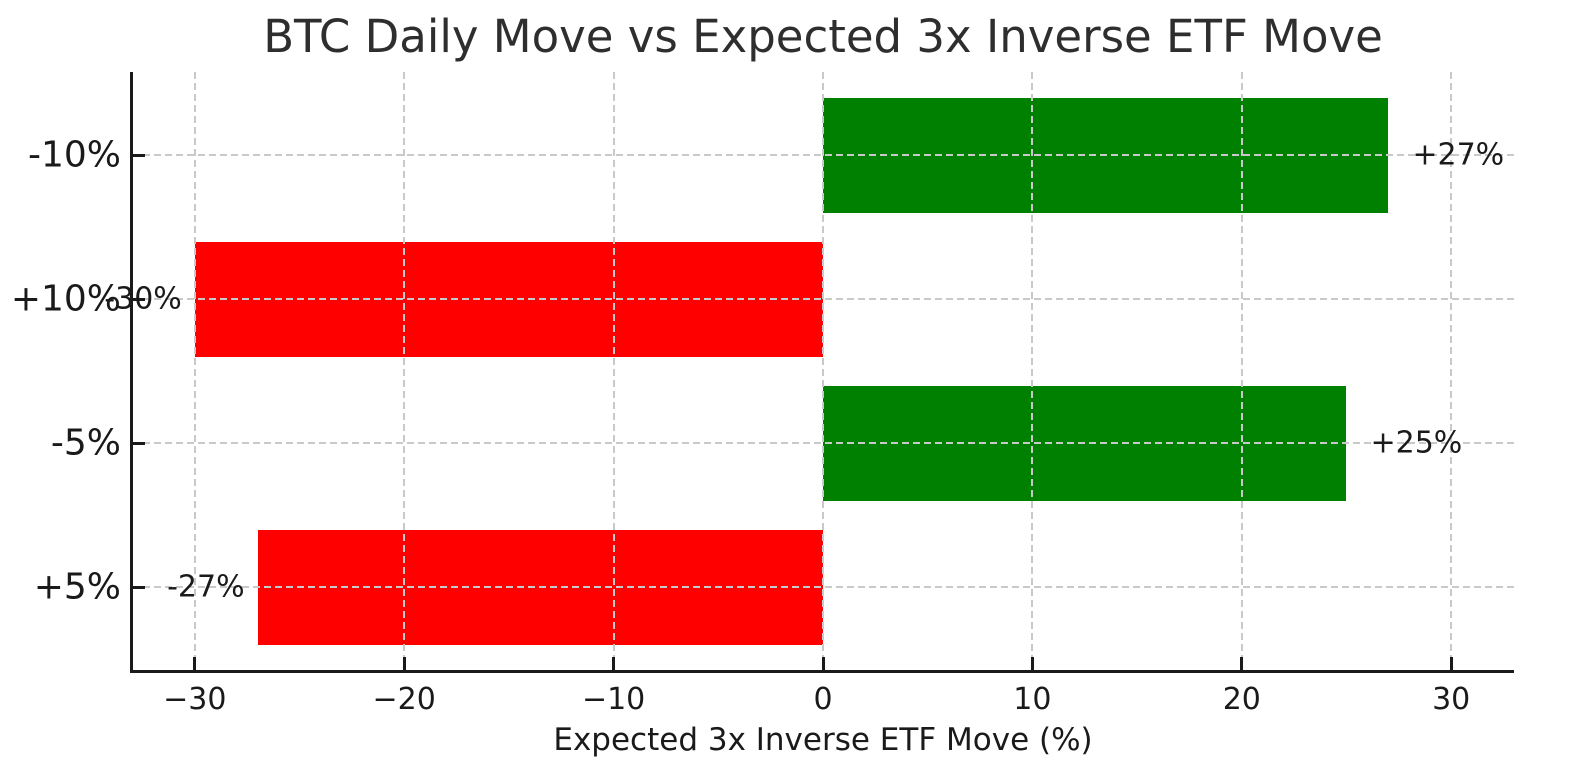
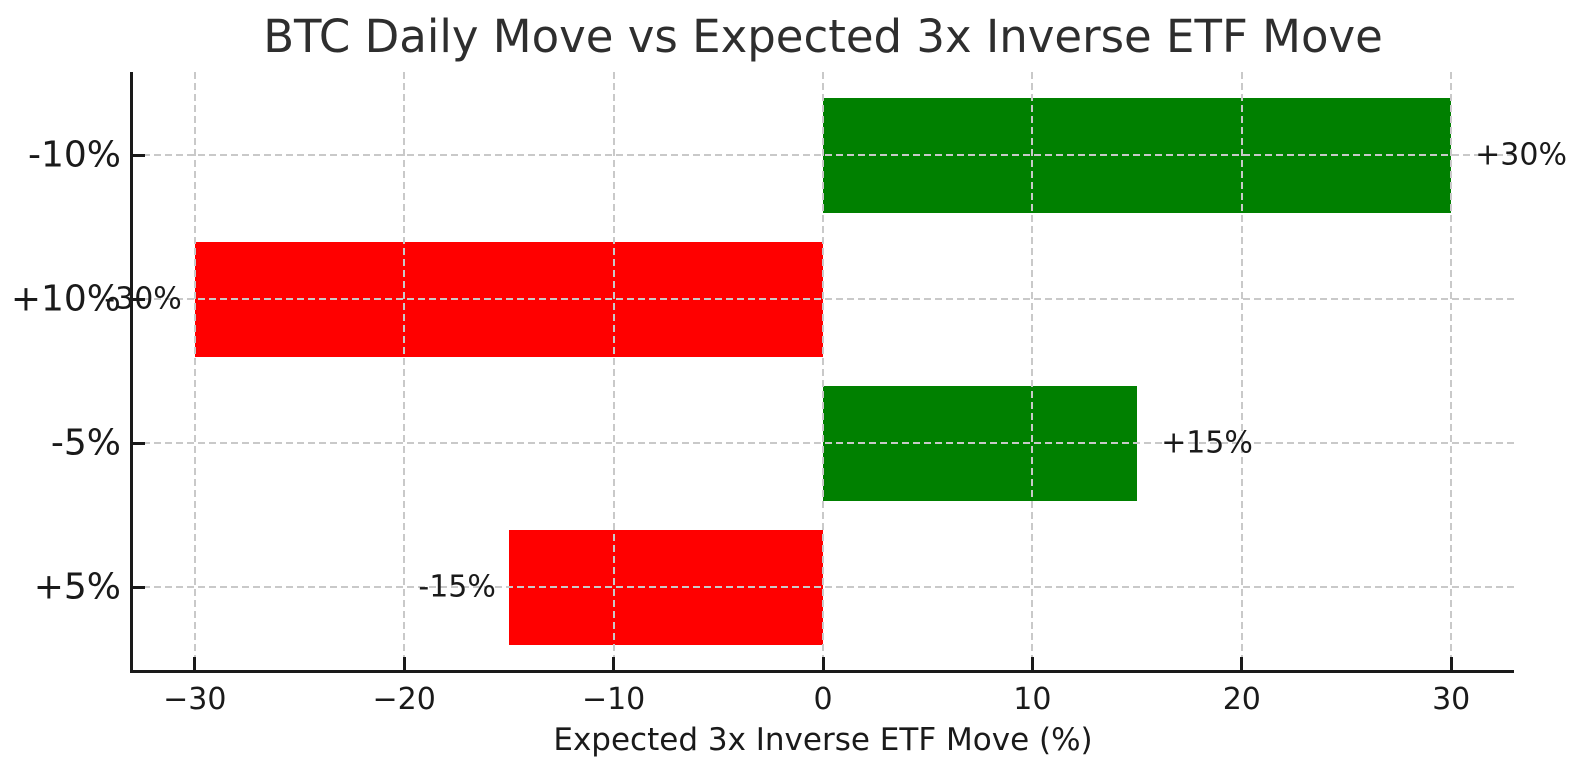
-10%: +27% -> +30%
-5%: +25% -> +15%
+5%: -27% -> -15%
